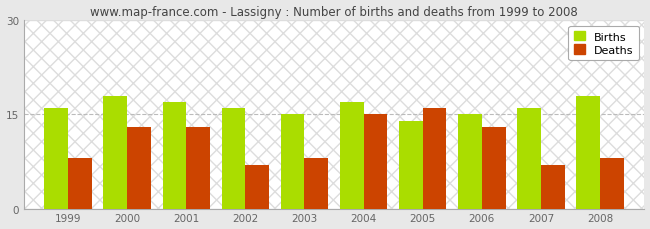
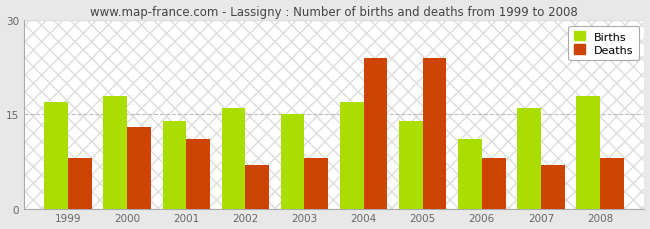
Births/1999: 16 -> 17
Births/2001: 17 -> 14
Deaths/2001: 13 -> 11
Deaths/2004: 15 -> 24
Deaths/2005: 16 -> 24
Births/2006: 15 -> 11
Deaths/2006: 13 -> 8
